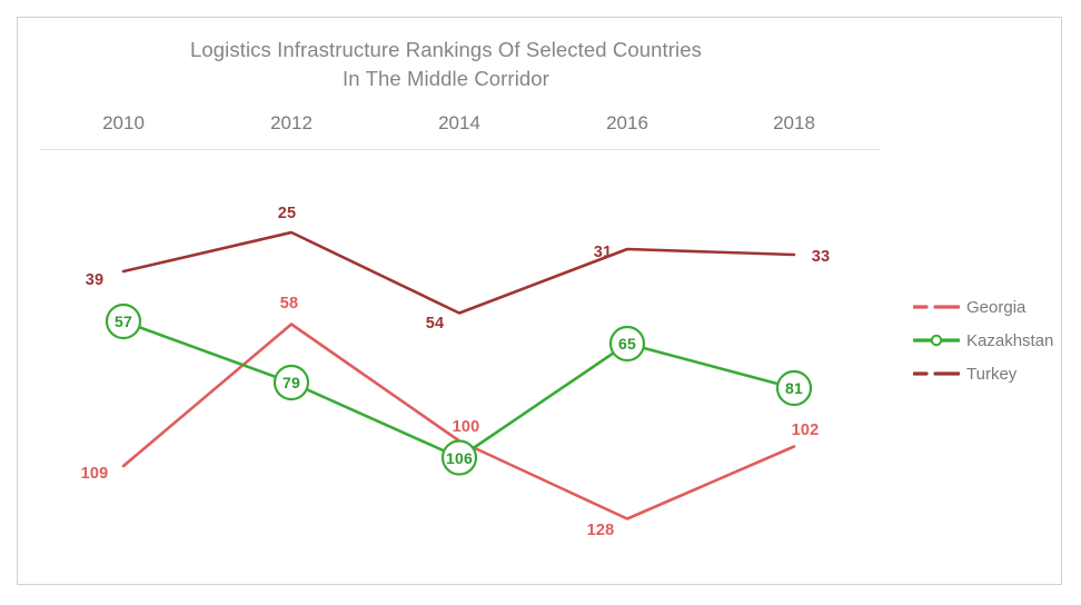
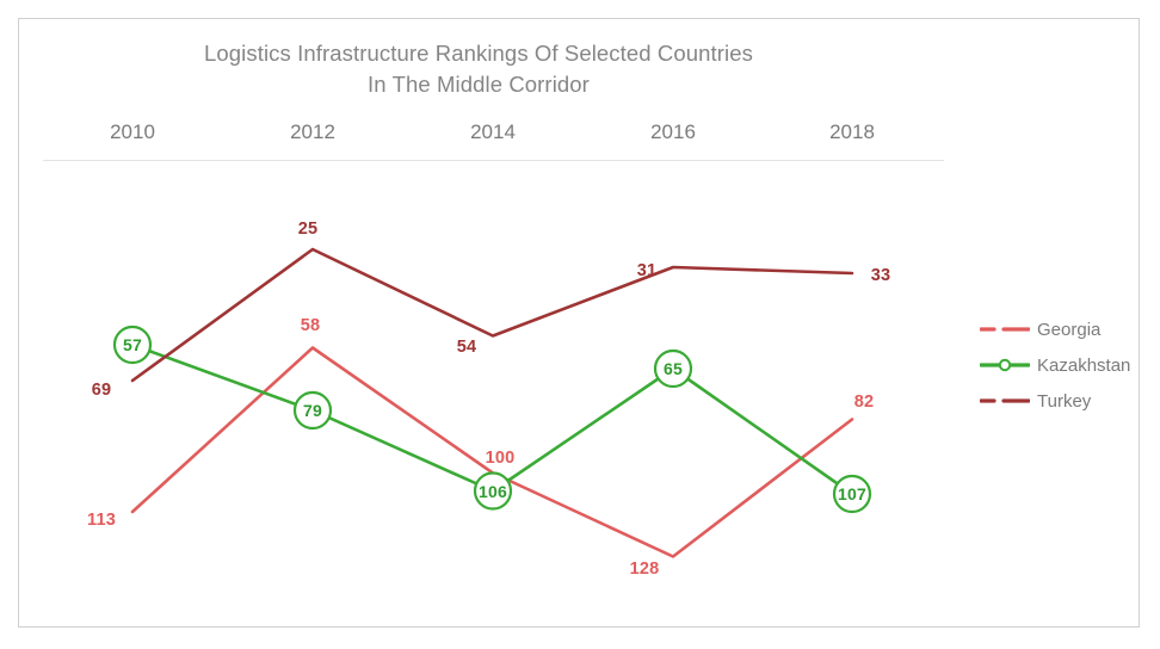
Georgia/2010: 109 -> 113
Turkey/2010: 39 -> 69
Georgia/2018: 102 -> 82
Kazakhstan/2018: 81 -> 107
